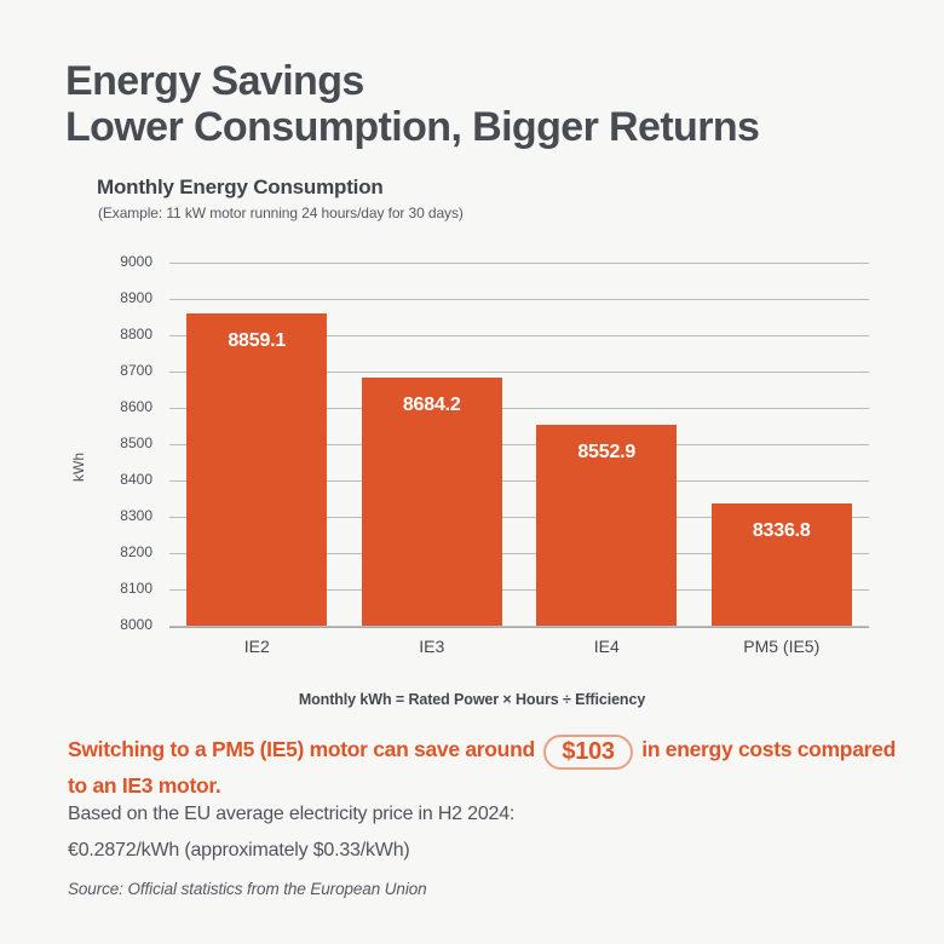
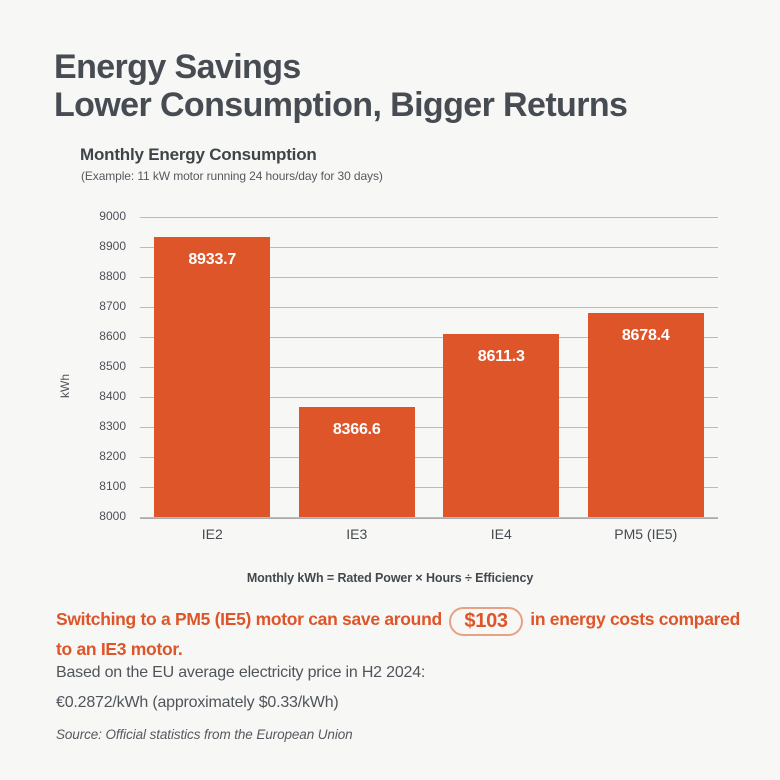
IE2: 8859.1 -> 8933.7
IE3: 8684.2 -> 8366.6
IE4: 8552.9 -> 8611.3
PM5 (IE5): 8336.8 -> 8678.4
